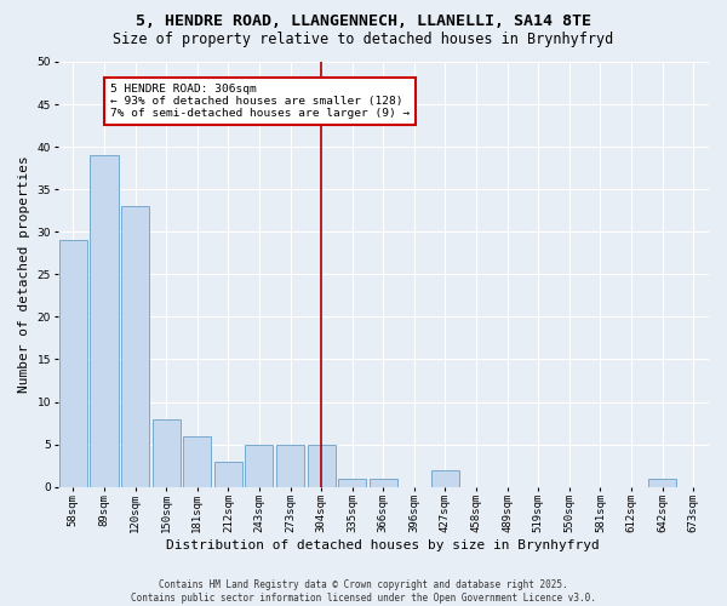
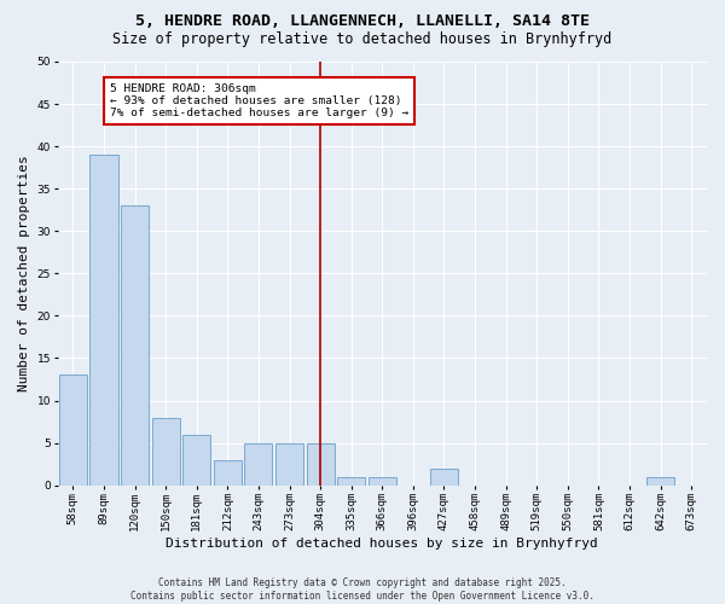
58sqm: 29 -> 13
